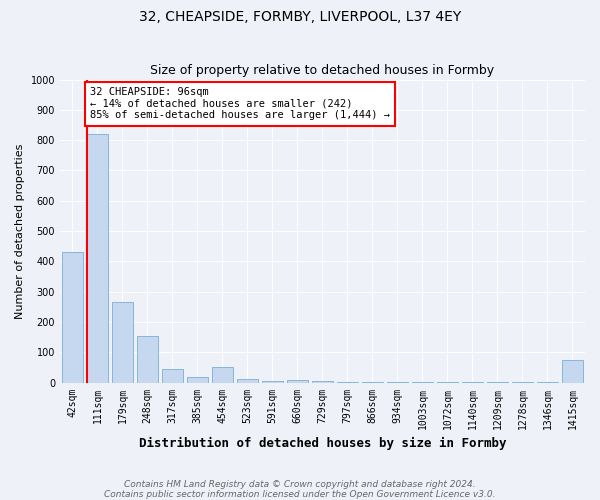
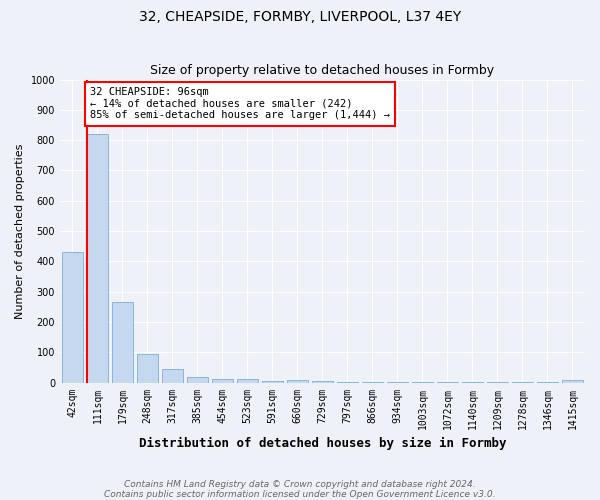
248sqm: 155 -> 93
454sqm: 50 -> 12
1415sqm: 75 -> 9
